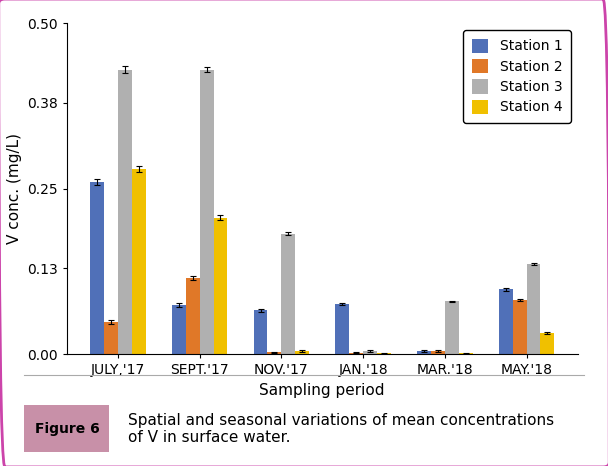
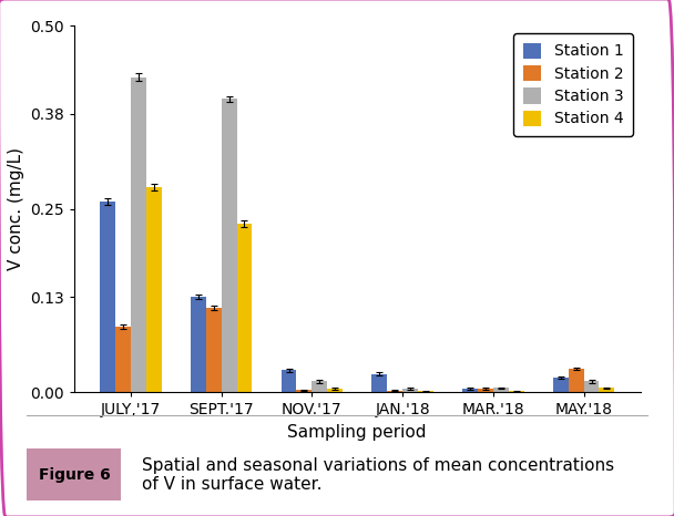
Station 2/JULY,'17: 0.048 -> 0.090
Station 1/SEPT.'17: 0.074 -> 0.130
Station 3/SEPT.'17: 0.430 -> 0.400
Station 4/SEPT.'17: 0.206 -> 0.230
Station 1/NOV.'17: 0.066 -> 0.030
Station 3/NOV.'17: 0.182 -> 0.015
Station 1/JAN.'18: 0.076 -> 0.025
Station 3/MAR.'18: 0.080 -> 0.006
Station 1/MAY.'18: 0.098 -> 0.020
Station 2/MAY.'18: 0.082 -> 0.032
Station 3/MAY.'18: 0.136 -> 0.015
Station 4/MAY.'18: 0.032 -> 0.006
